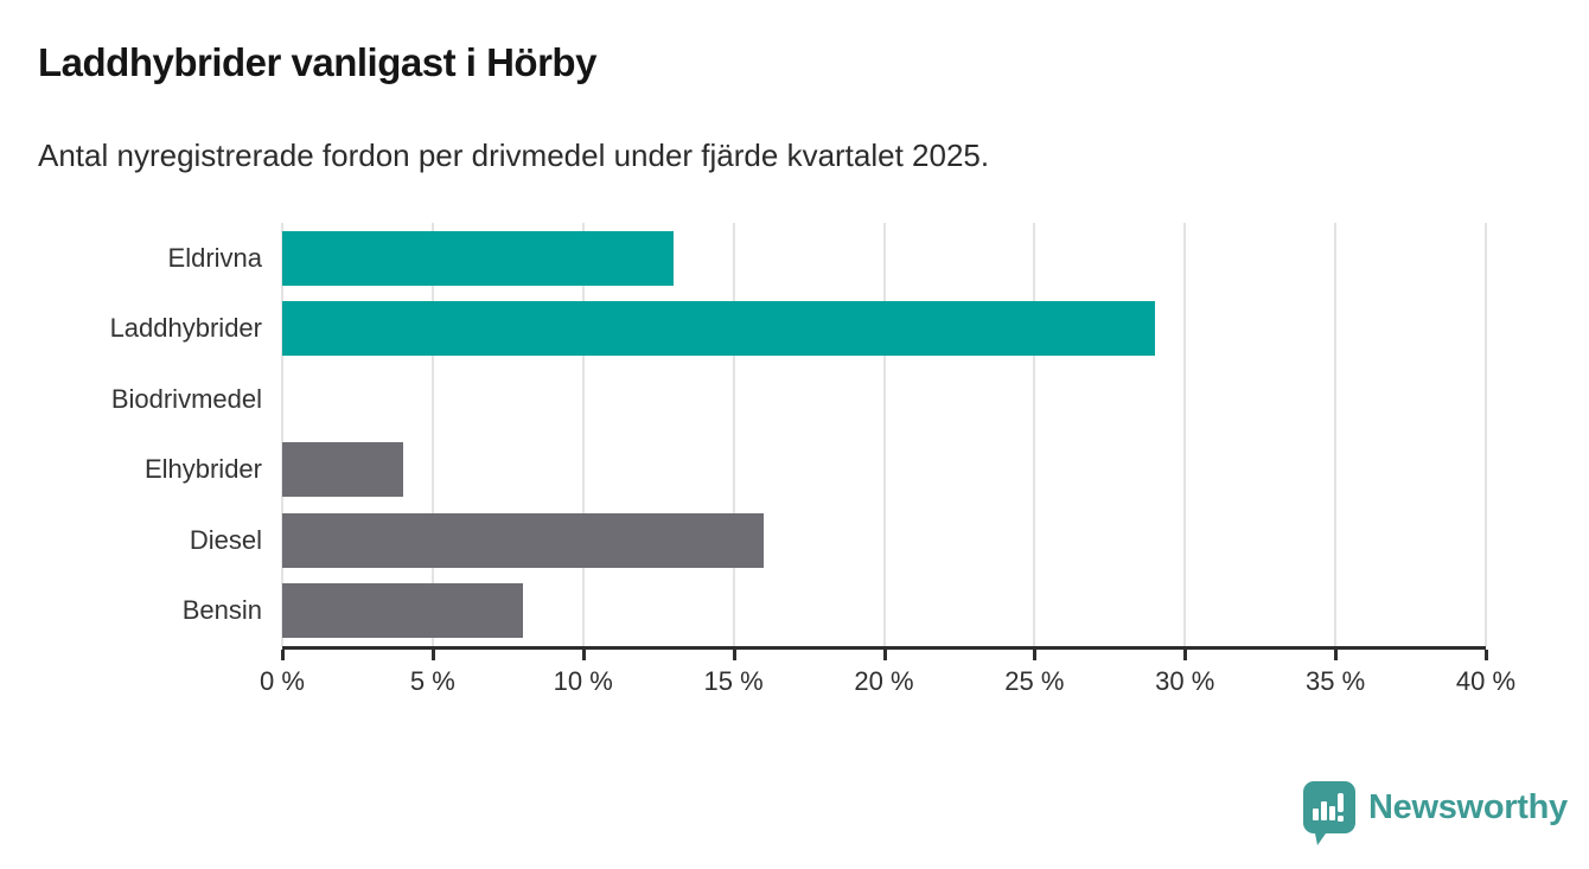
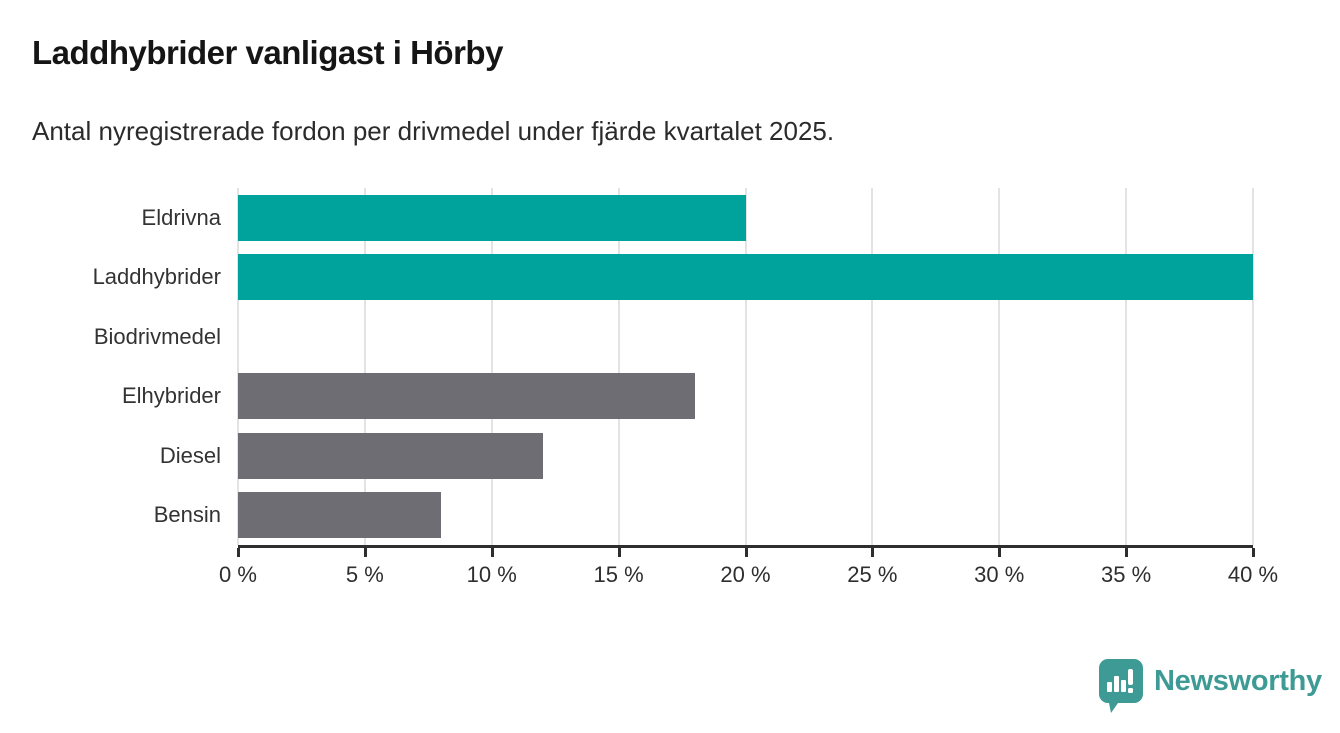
Eldrivna: 13% -> 20%
Laddhybrider: 29% -> 40%
Elhybrider: 4% -> 18%
Diesel: 16% -> 12%
